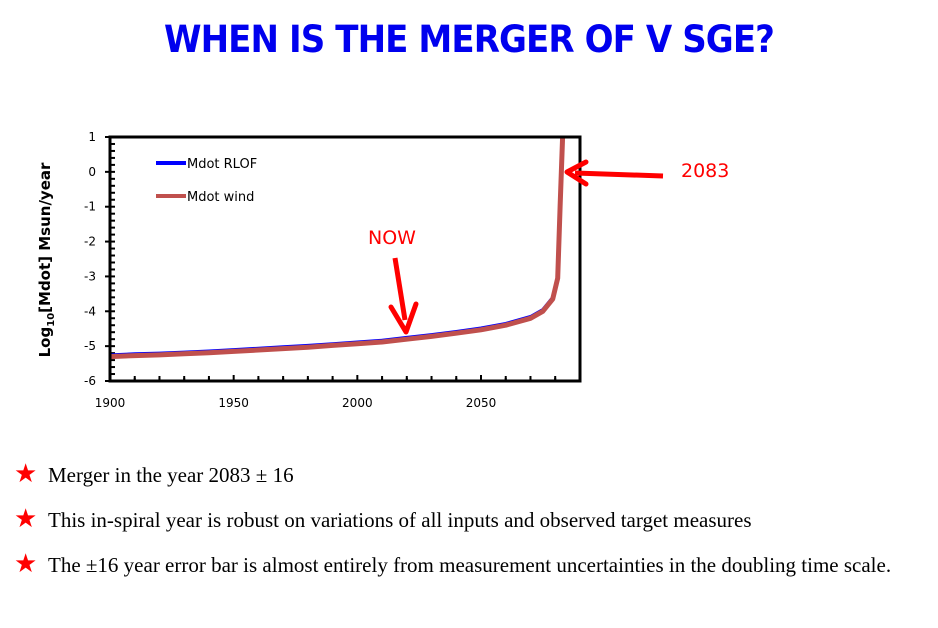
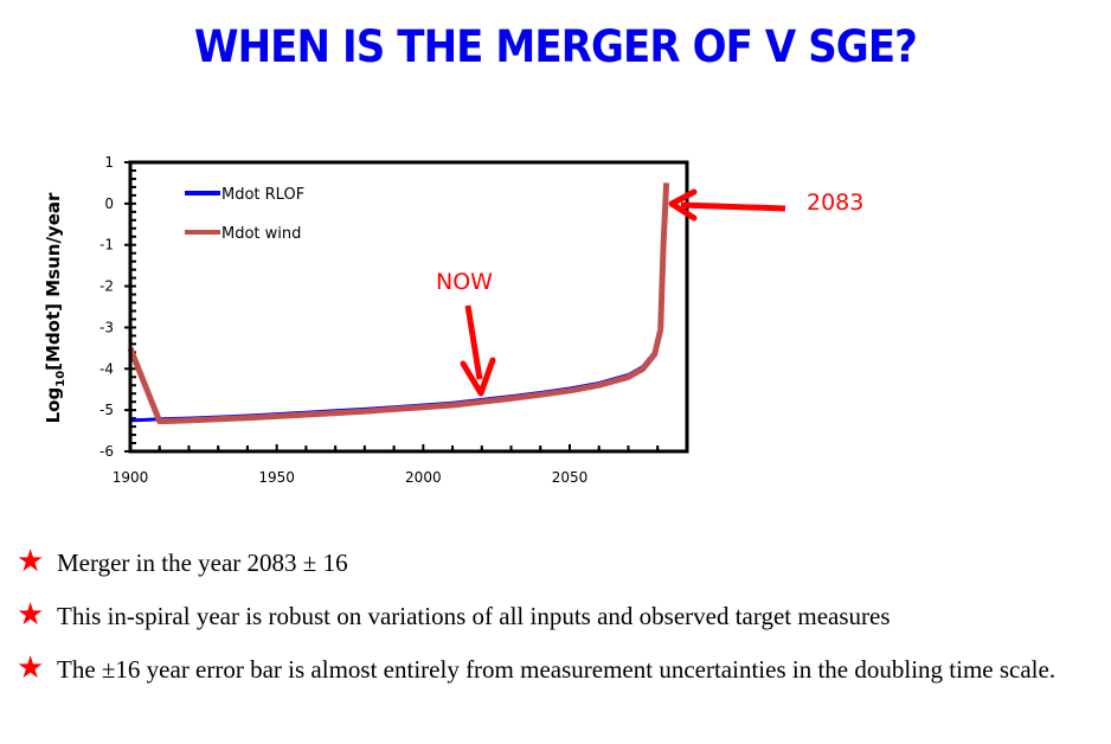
Mdot wind/1900: -5.3 -> -3.5
Mdot RLOF/2083: 1.0 -> 0.4
Mdot wind/2083: 1.0 -> 0.5
